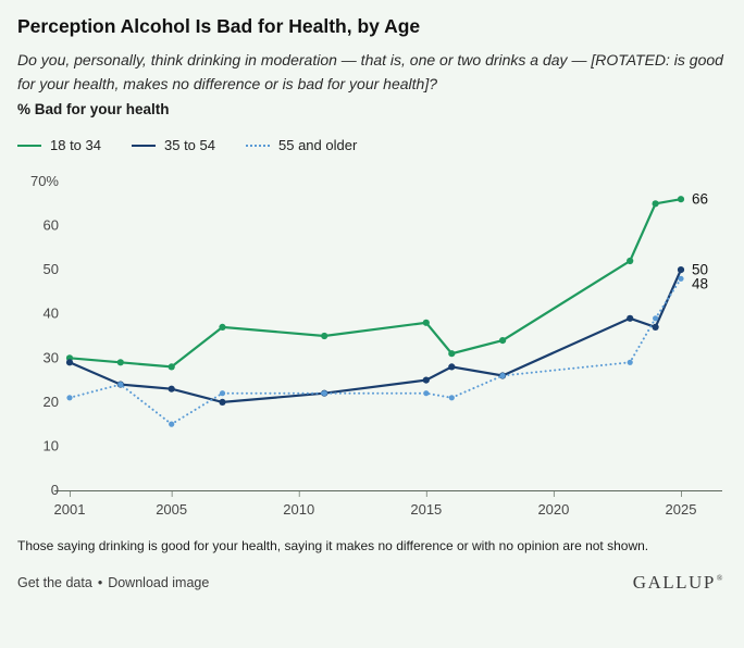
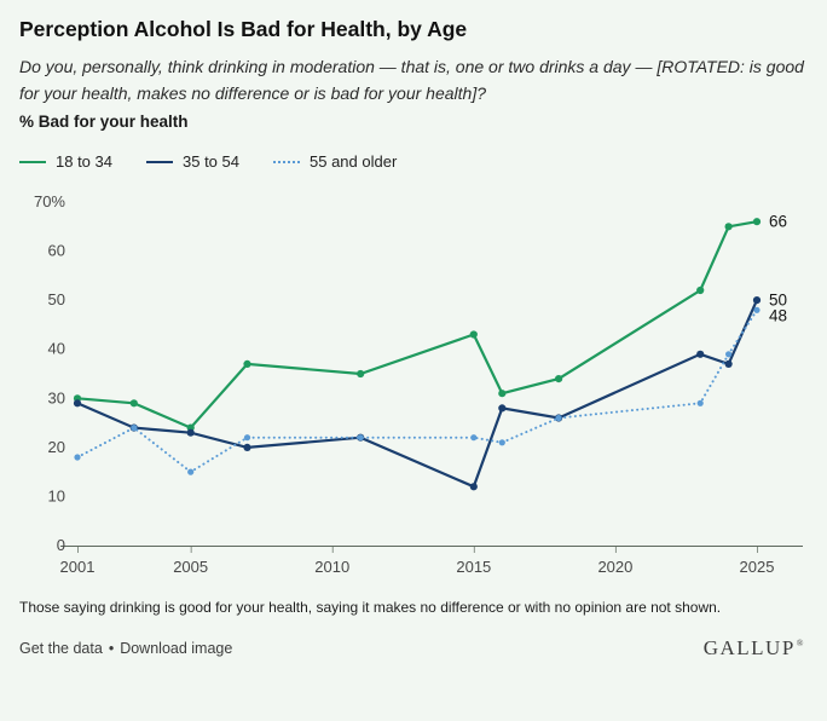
55 and older/2001: 21% -> 18%
18 to 34/2005: 28% -> 24%
18 to 34/2015: 38% -> 43%
35 to 54/2015: 25% -> 12%
